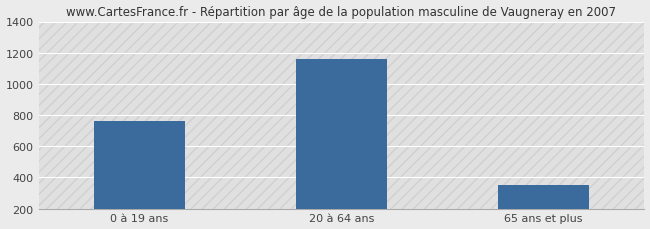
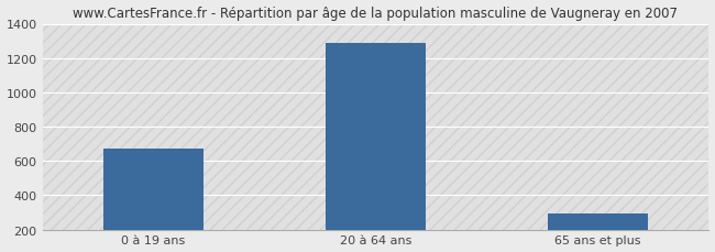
0 à 19 ans: 760 -> 670
20 à 64 ans: 1160 -> 1290
65 ans et plus: 350 -> 300
